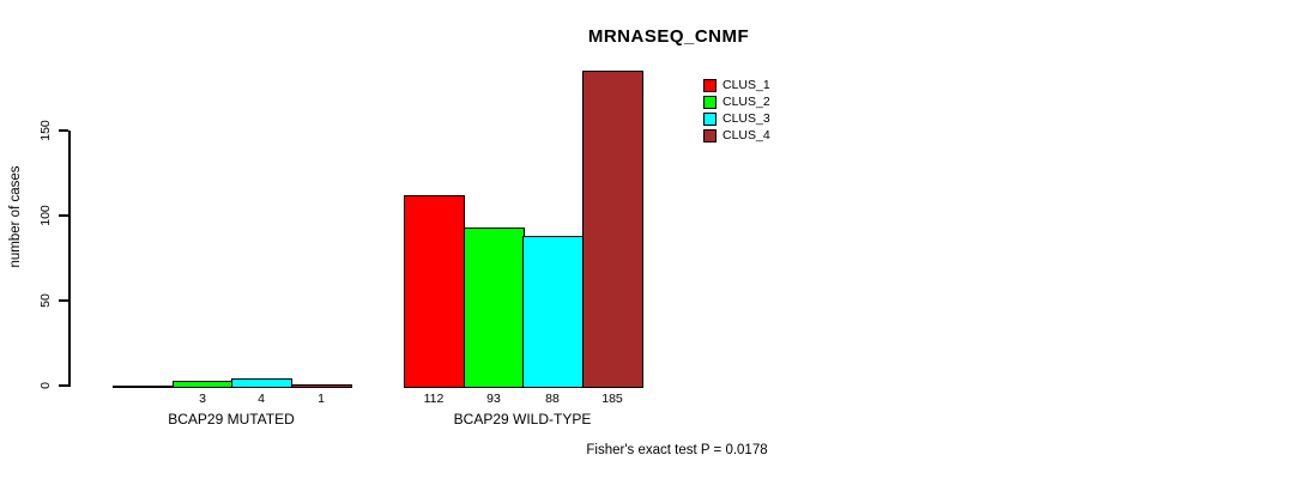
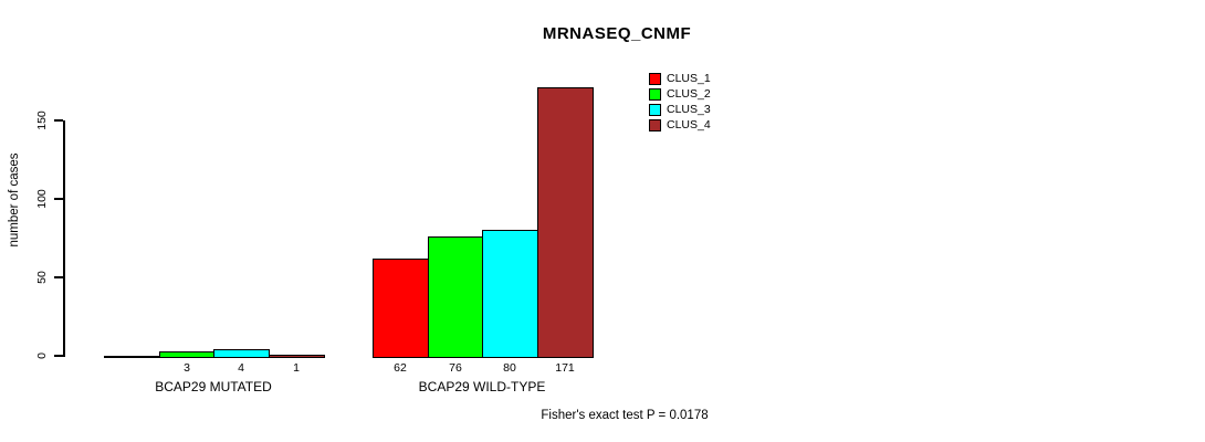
CLUS_1/BCAP29 WILD-TYPE: 112 -> 62
CLUS_2/BCAP29 WILD-TYPE: 93 -> 76
CLUS_3/BCAP29 WILD-TYPE: 88 -> 80
CLUS_4/BCAP29 WILD-TYPE: 185 -> 171
